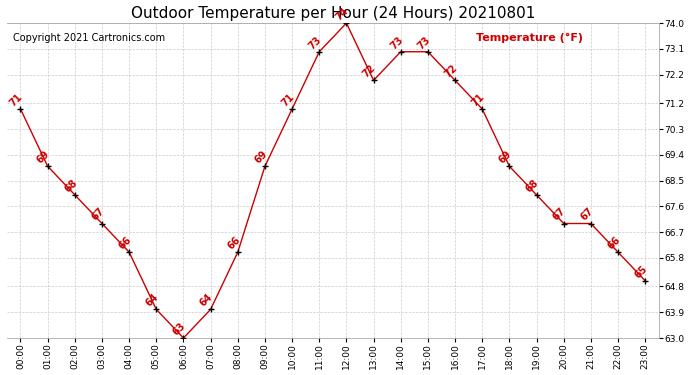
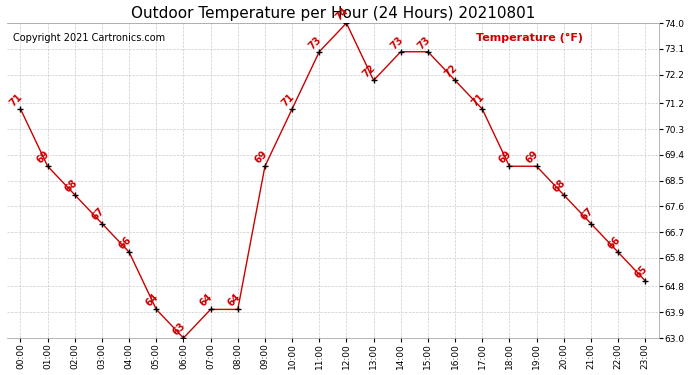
08:00: 66 -> 64
19:00: 68 -> 69
20:00: 67 -> 68
